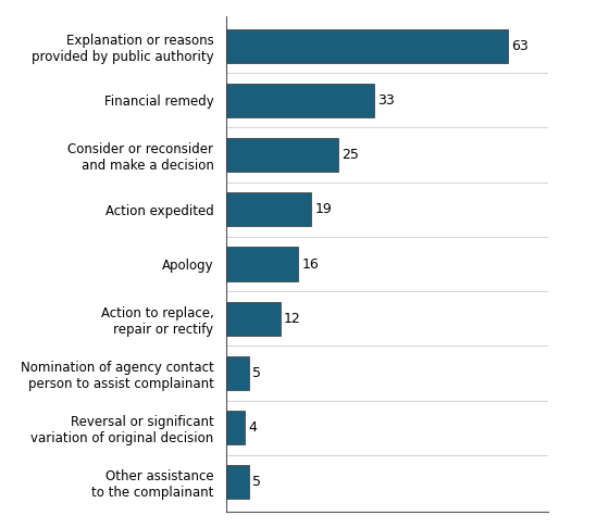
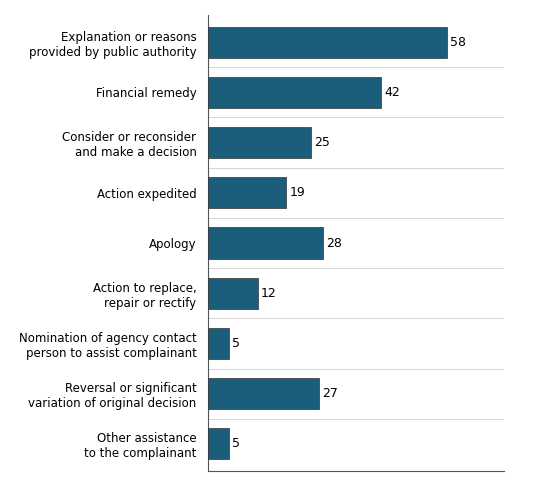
Explanation or reasons provided by public authority: 63 -> 58
Financial remedy: 33 -> 42
Apology: 16 -> 28
Reversal or significant variation of original decision: 4 -> 27
